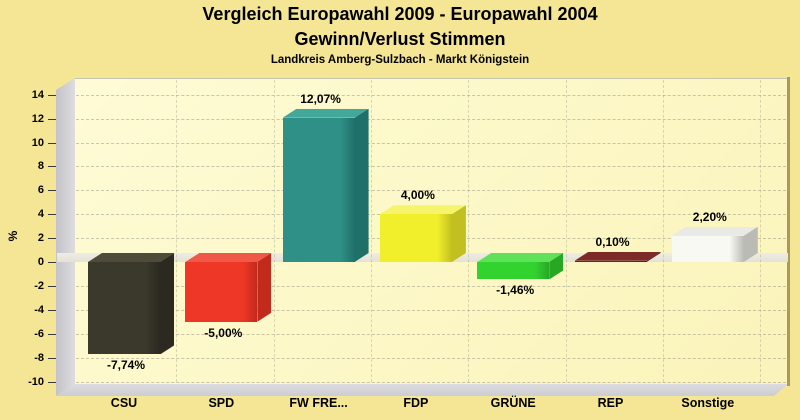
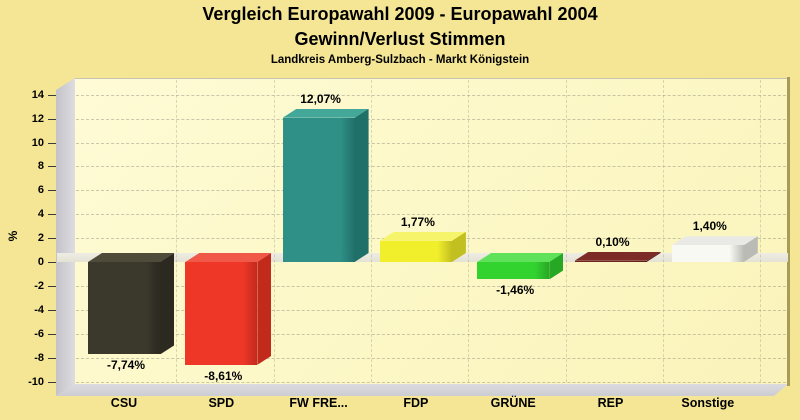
SPD: -5,00% -> -8,61%
FDP: 4,00% -> 1,77%
Sonstige: 2,20% -> 1,40%
